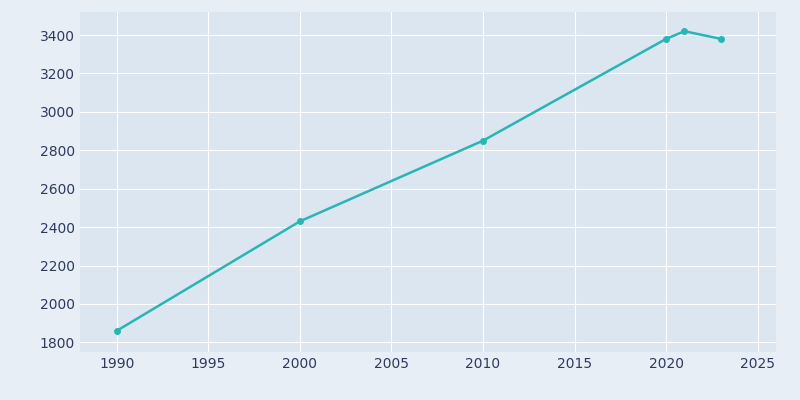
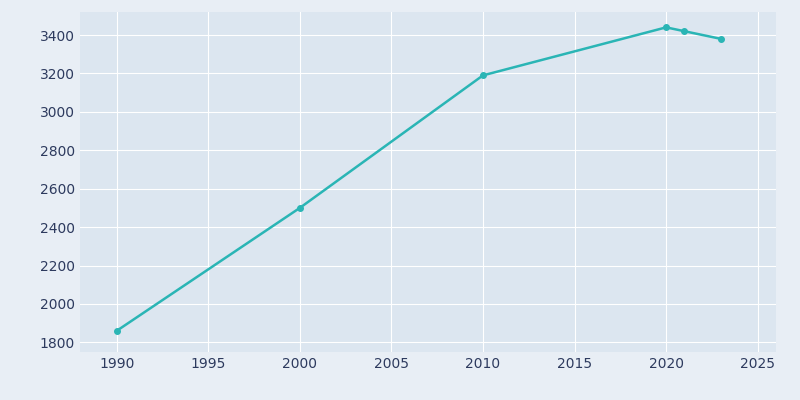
2000: 2430 -> 2500
2010: 2850 -> 3190
2020: 3380 -> 3440
